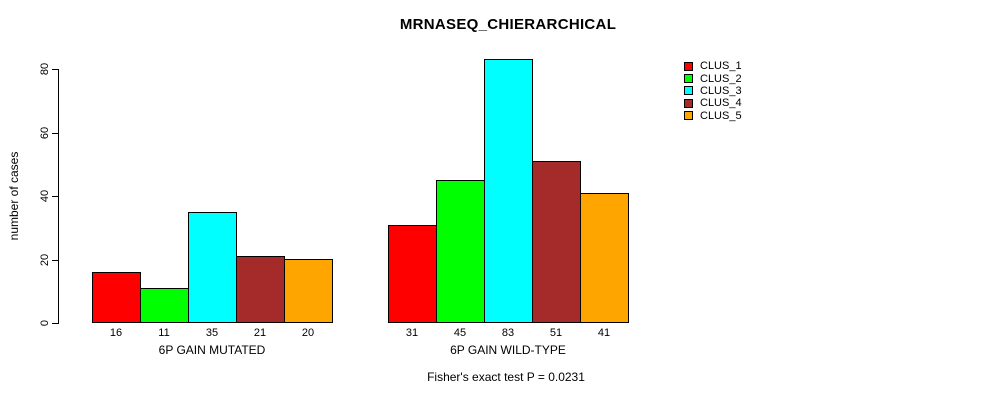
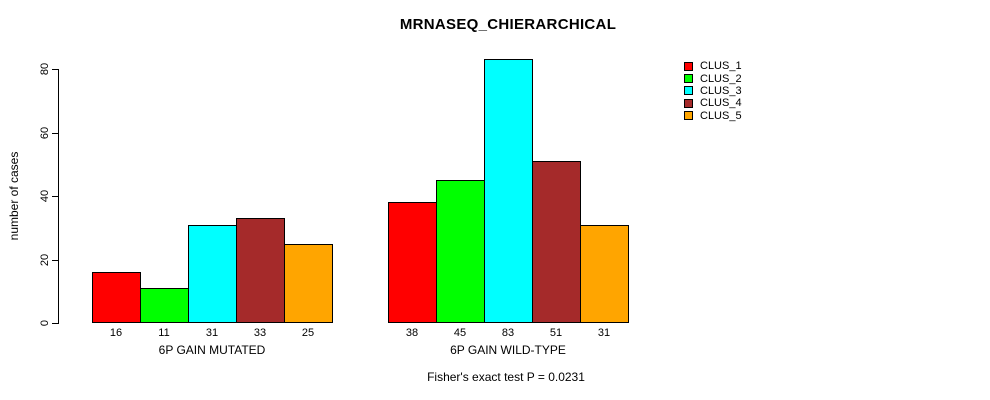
CLUS_3/6P GAIN MUTATED: 35 -> 31
CLUS_4/6P GAIN MUTATED: 21 -> 33
CLUS_5/6P GAIN MUTATED: 20 -> 25
CLUS_1/6P GAIN WILD-TYPE: 31 -> 38
CLUS_5/6P GAIN WILD-TYPE: 41 -> 31
